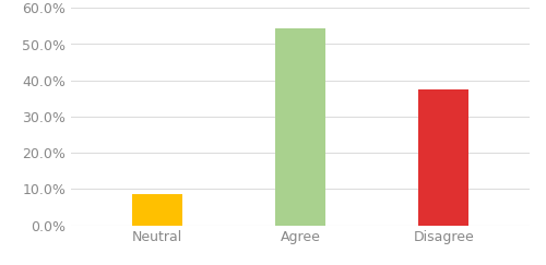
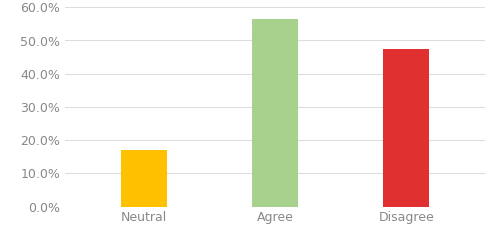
Neutral: 8.5% -> 17.0%
Agree: 54.5% -> 56.5%
Disagree: 37.5% -> 47.5%
